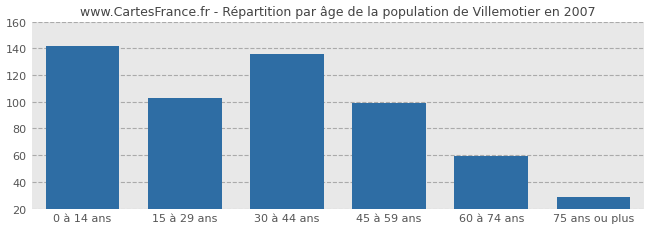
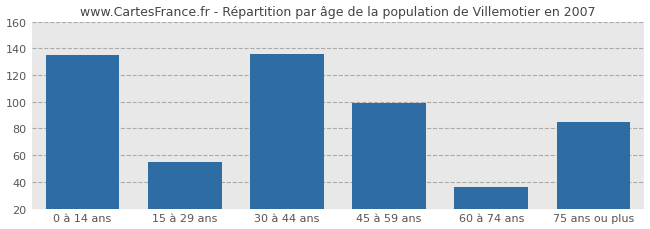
0 à 14 ans: 142 -> 135
15 à 29 ans: 103 -> 55
60 à 74 ans: 59 -> 36
75 ans ou plus: 29 -> 85
